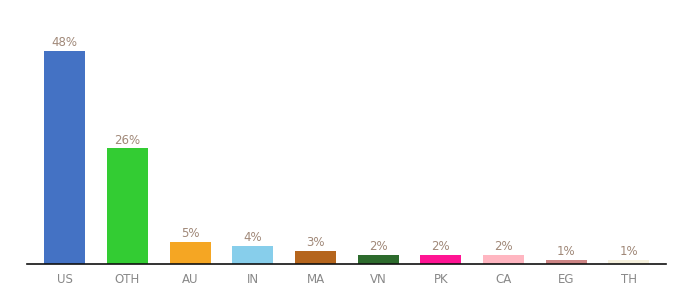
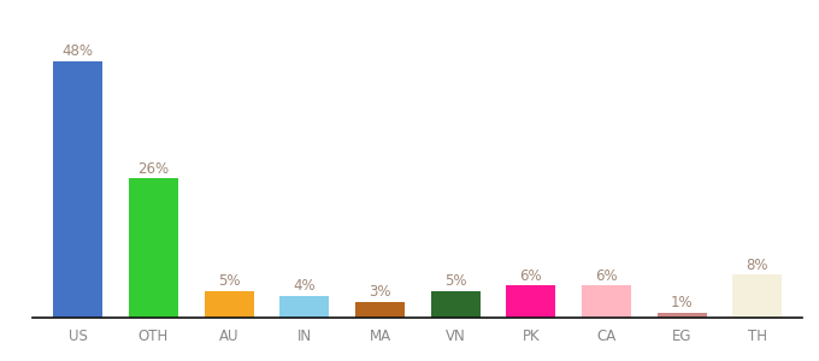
VN: 2% -> 5%
PK: 2% -> 6%
CA: 2% -> 6%
TH: 1% -> 8%
